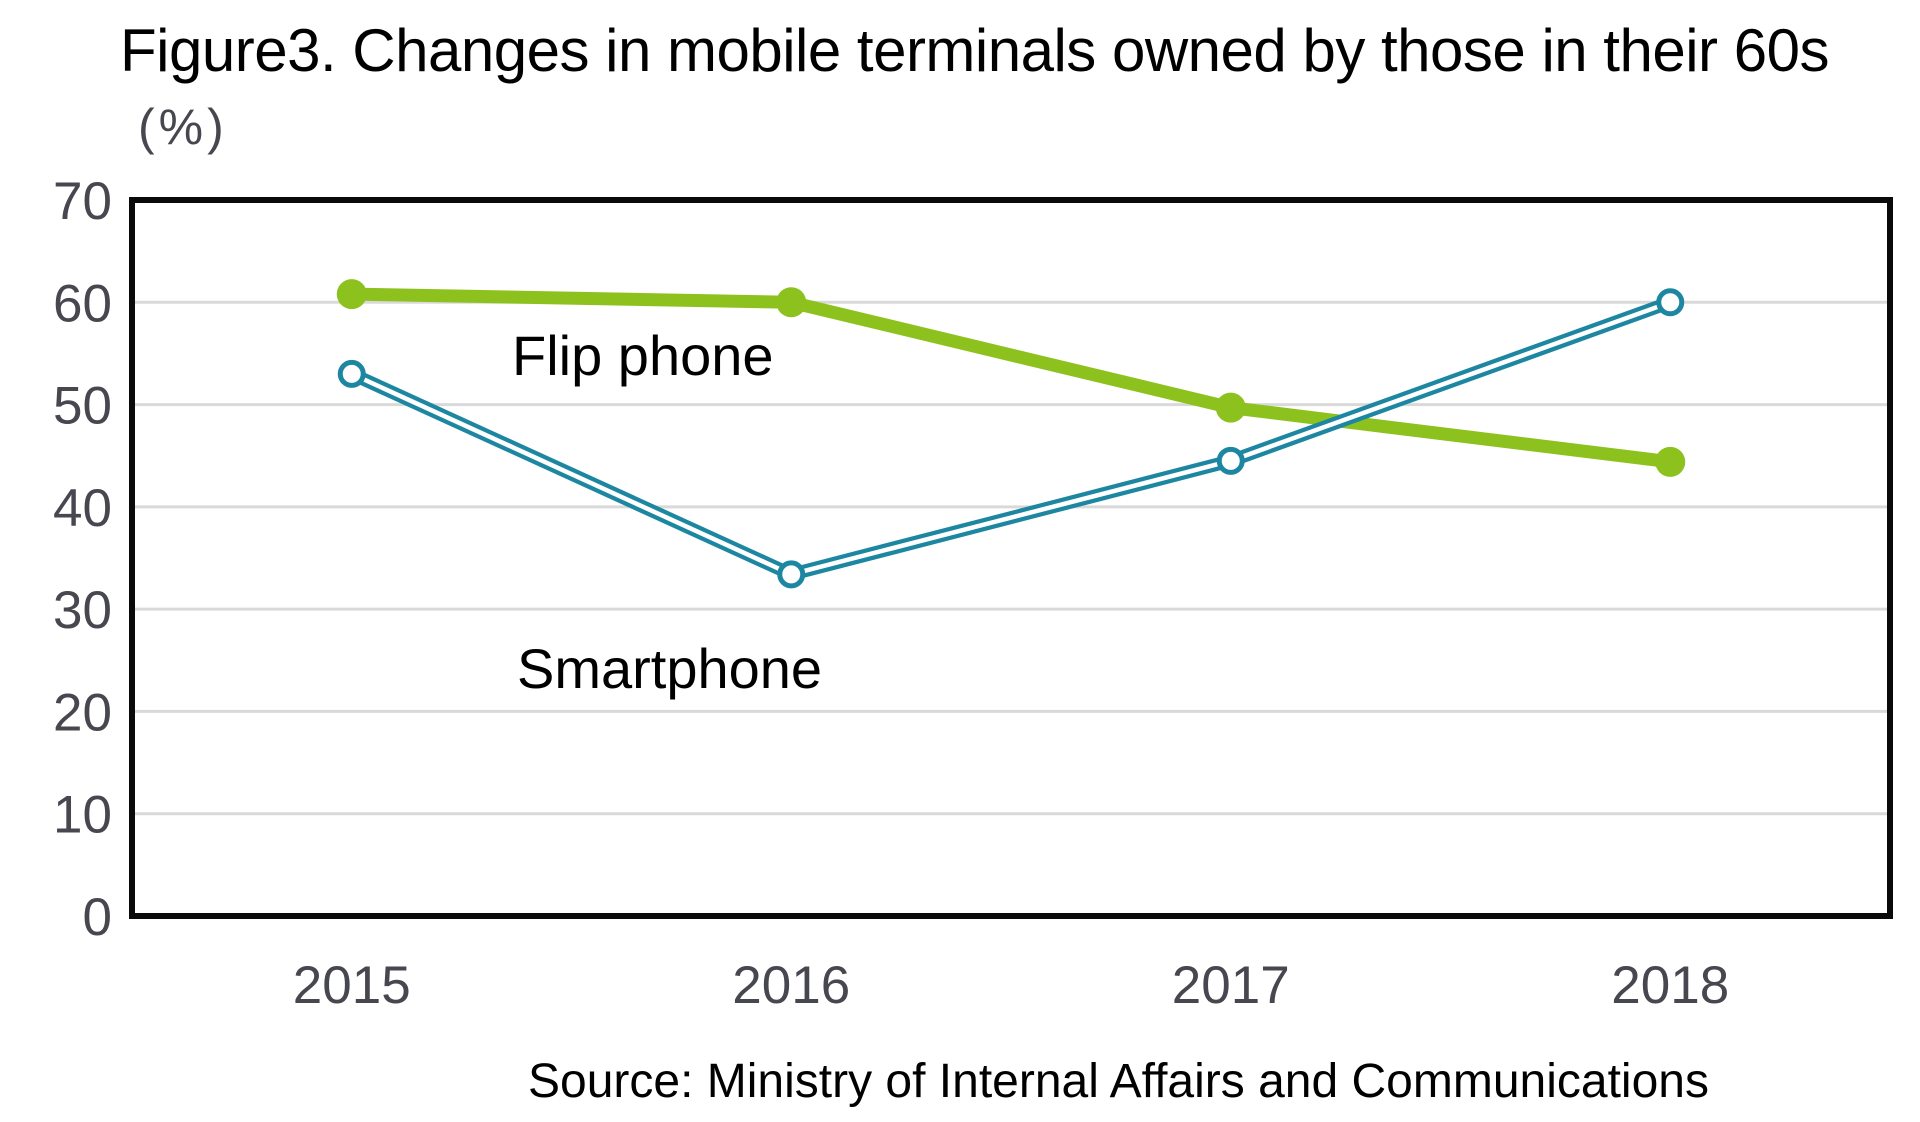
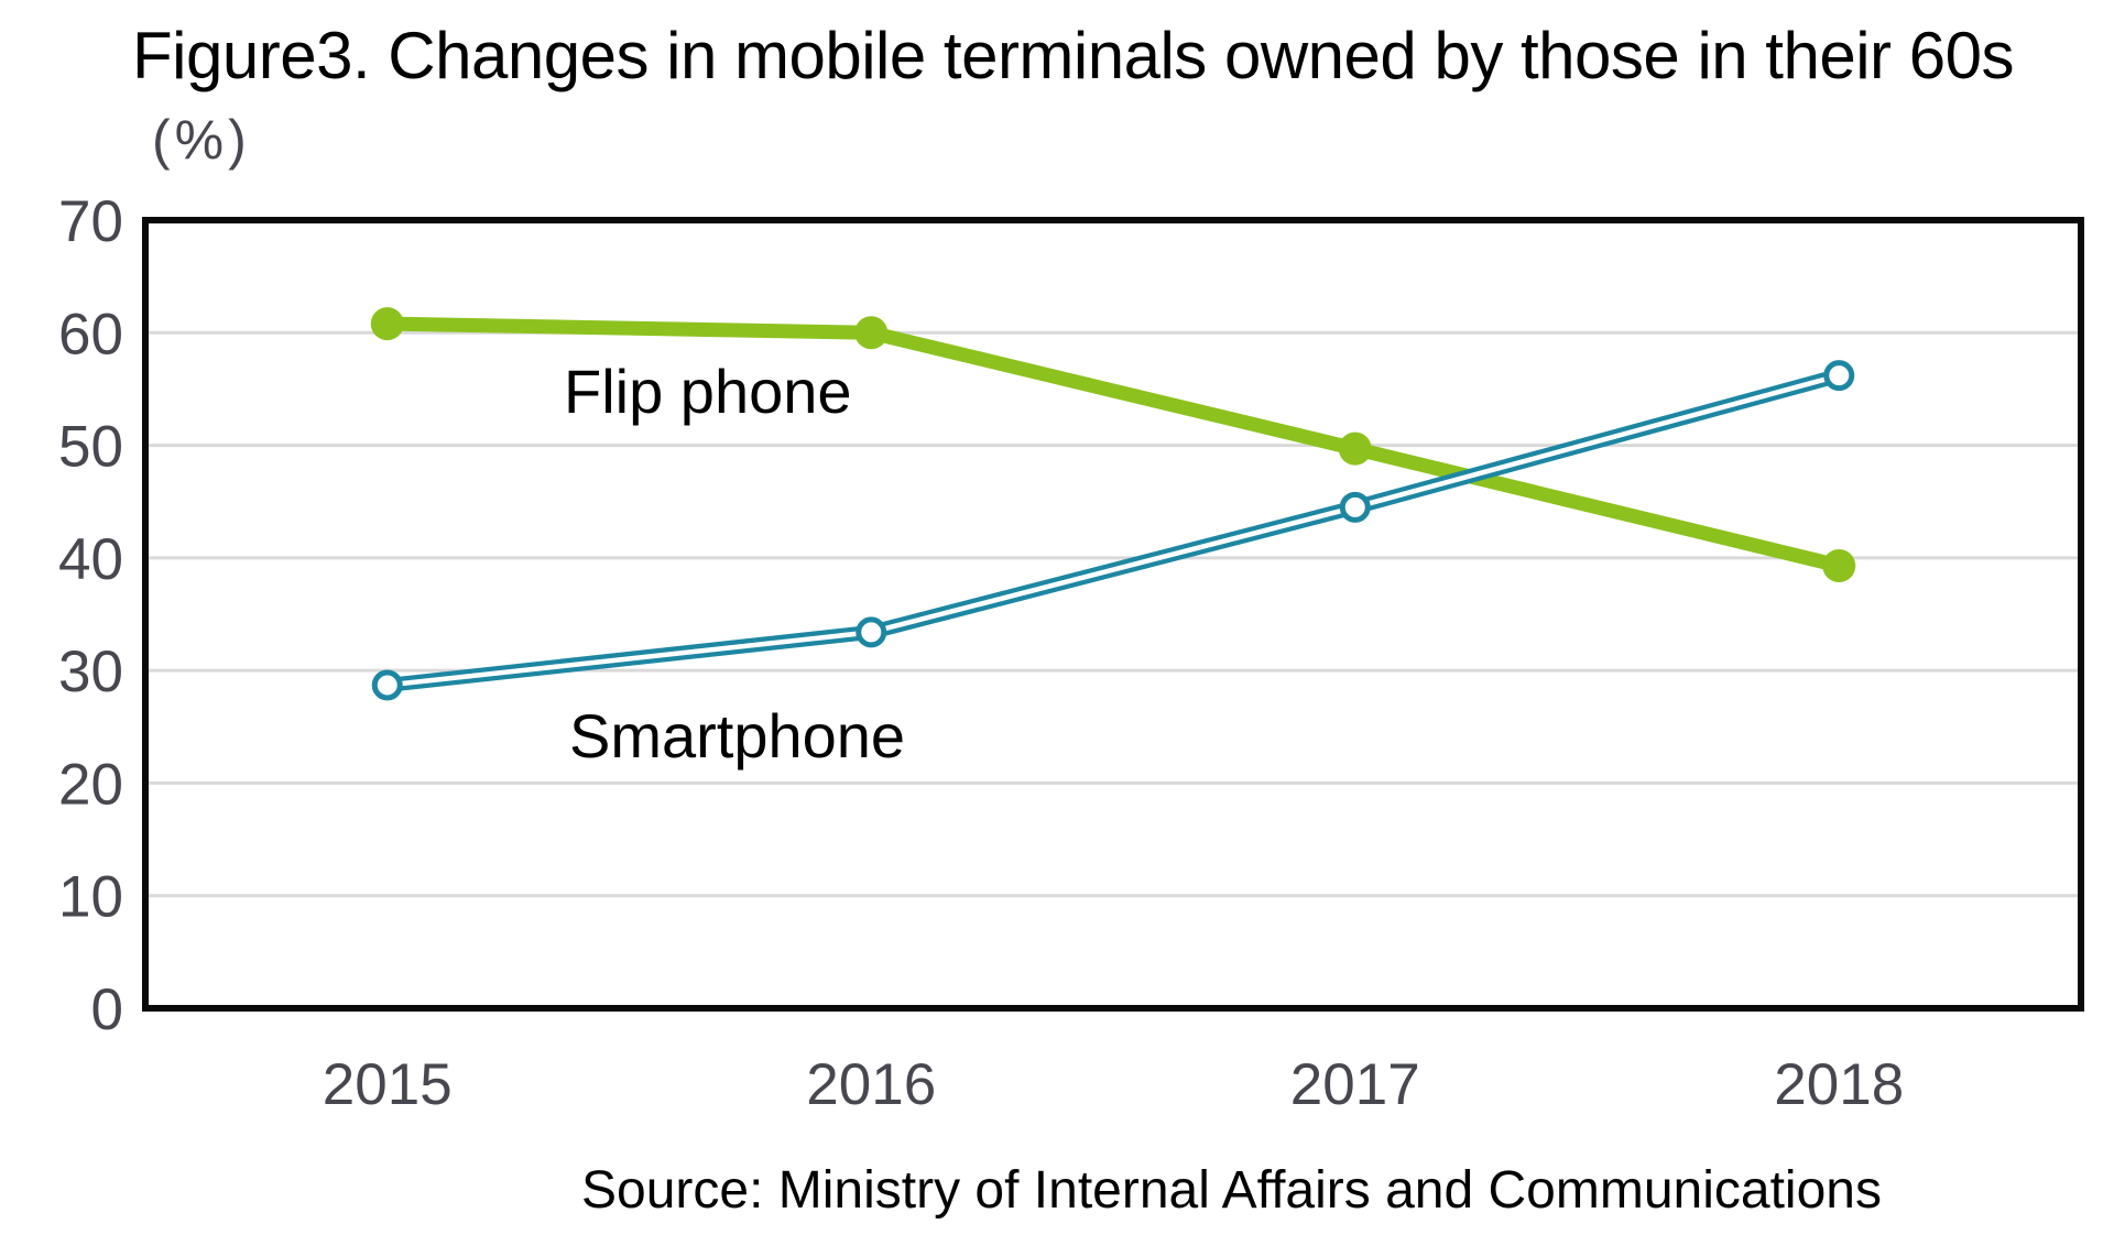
Smartphone/2015: 53.0 -> 28.7
Flip phone/2018: 44.4 -> 39.3
Smartphone/2018: 60.0 -> 56.2
